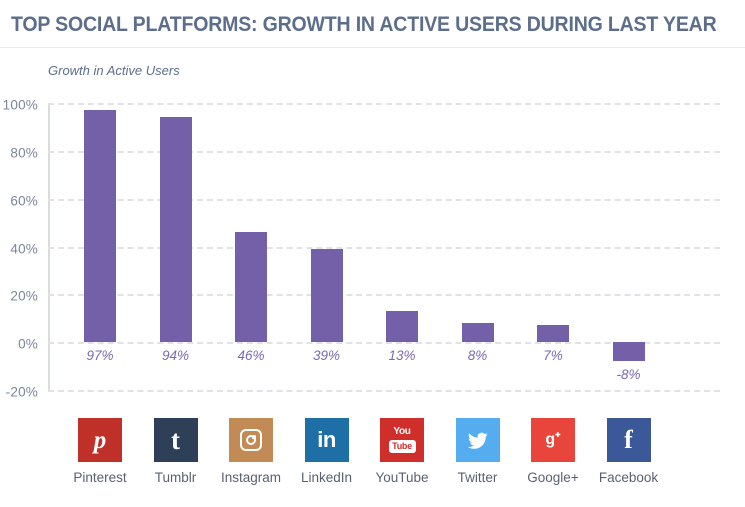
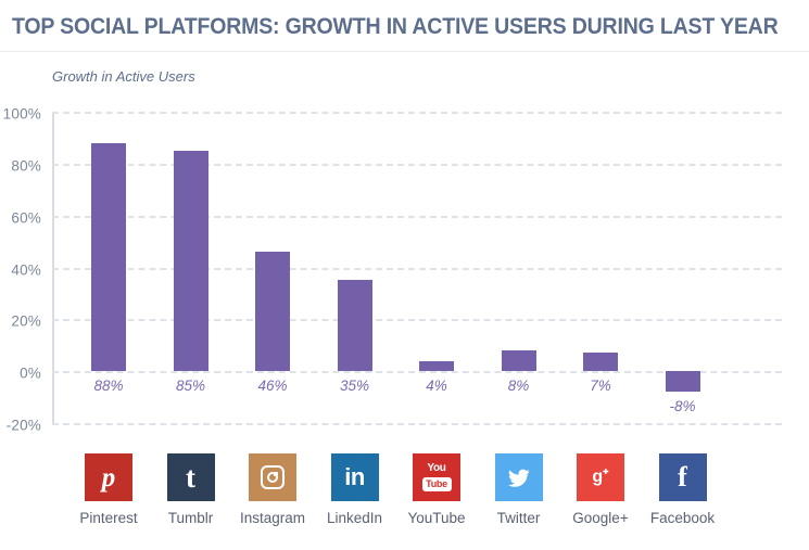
Pinterest: 97% -> 88%
Tumblr: 94% -> 85%
LinkedIn: 39% -> 35%
YouTube: 13% -> 4%
